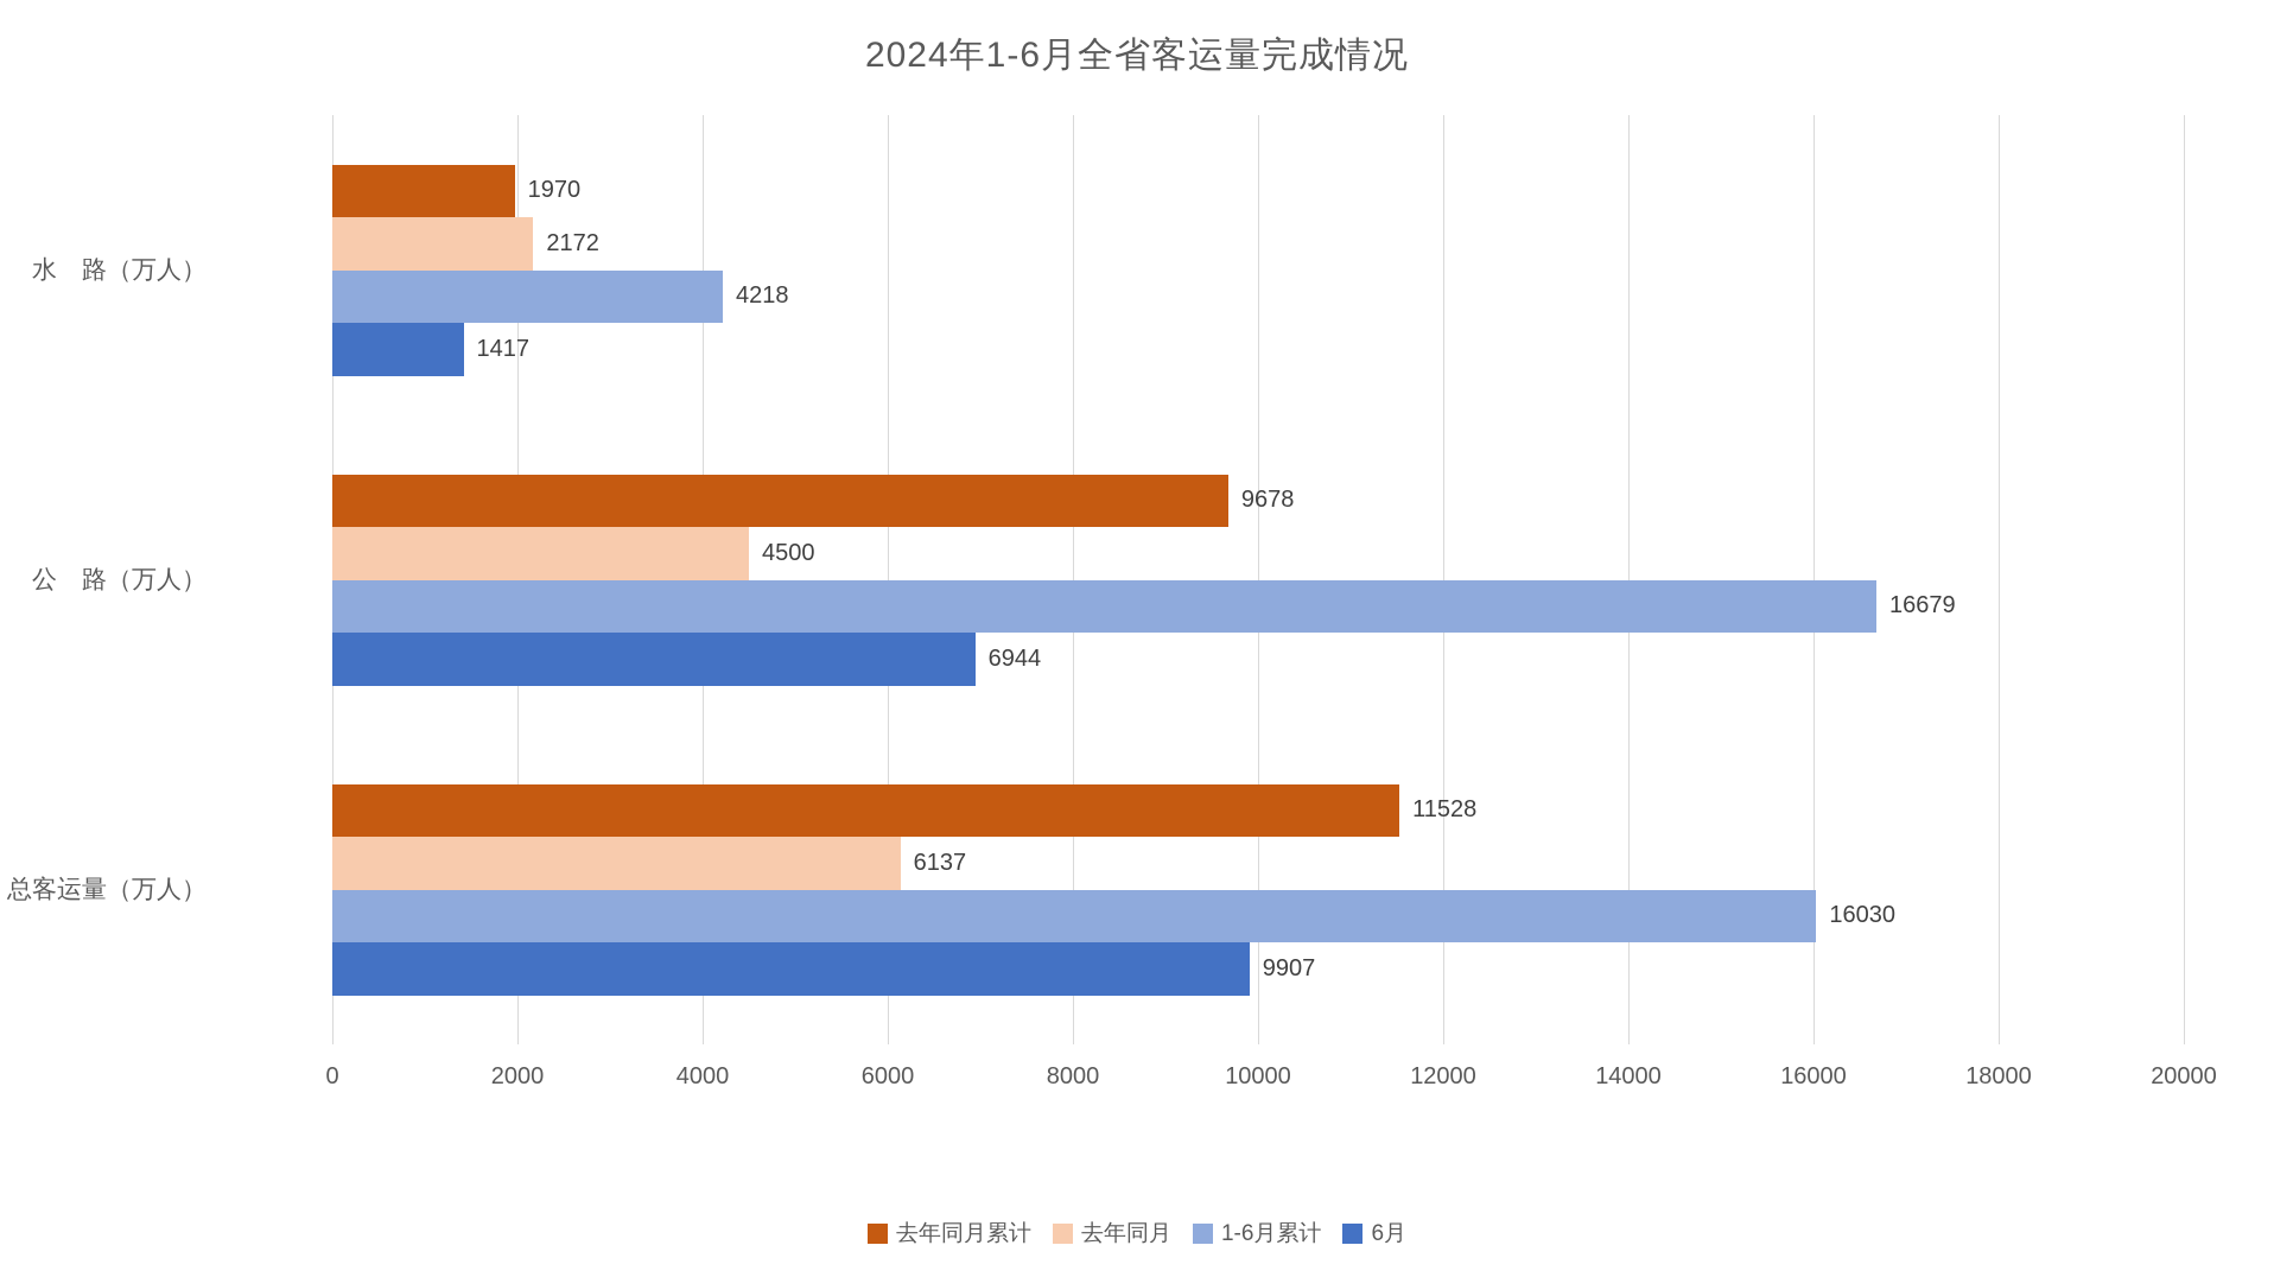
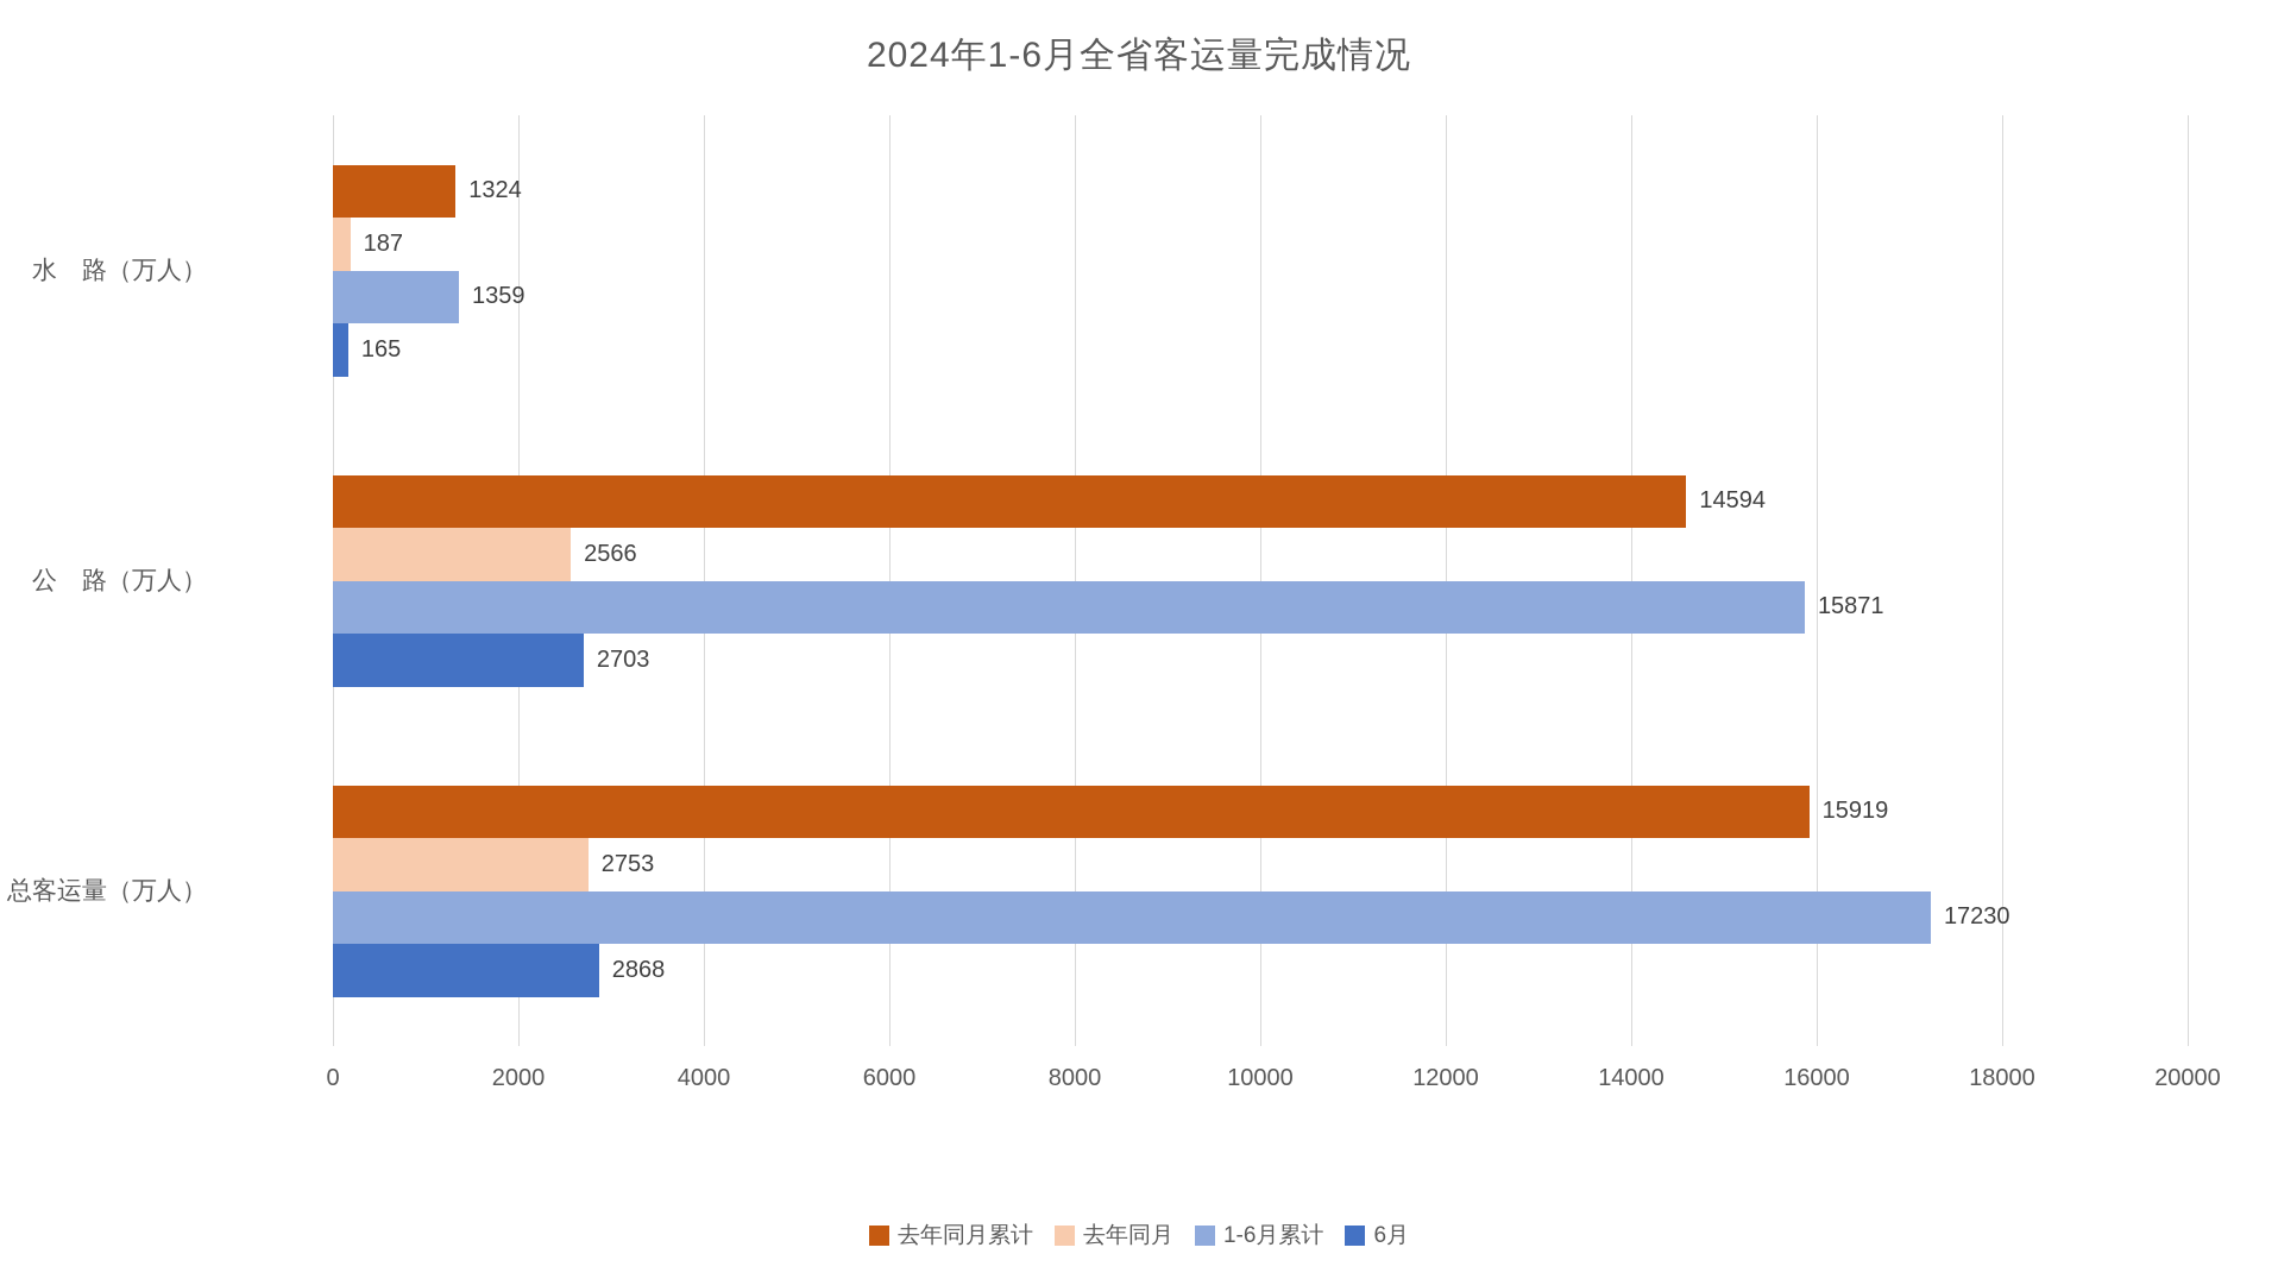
去年同月累计/水 路（万人）: 1970 -> 1324
去年同月/水 路（万人）: 2172 -> 187
1-6月累计/水 路（万人）: 4218 -> 1359
6月/水 路（万人）: 1417 -> 165
去年同月累计/公 路（万人）: 9678 -> 14594
去年同月/公 路（万人）: 4500 -> 2566
1-6月累计/公 路（万人）: 16679 -> 15871
6月/公 路（万人）: 6944 -> 2703
去年同月累计/总客运量（万人）: 11528 -> 15919
去年同月/总客运量（万人）: 6137 -> 2753
1-6月累计/总客运量（万人）: 16030 -> 17230
6月/总客运量（万人）: 9907 -> 2868
